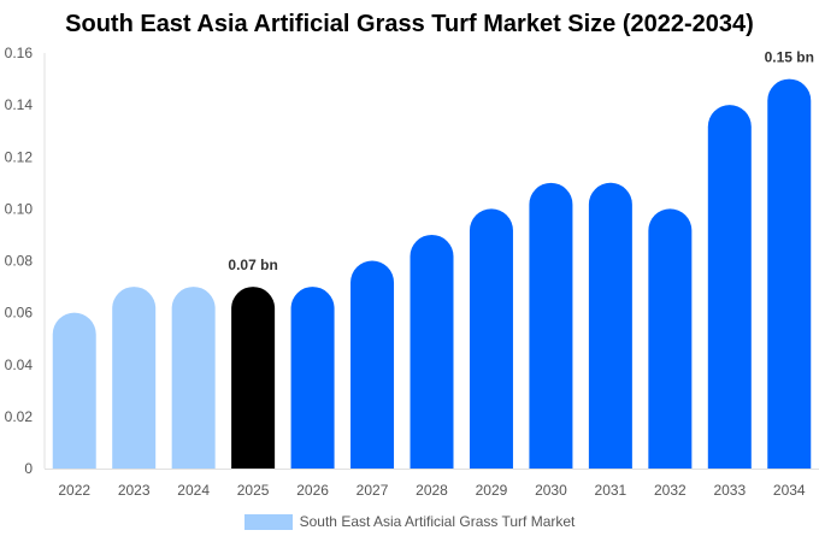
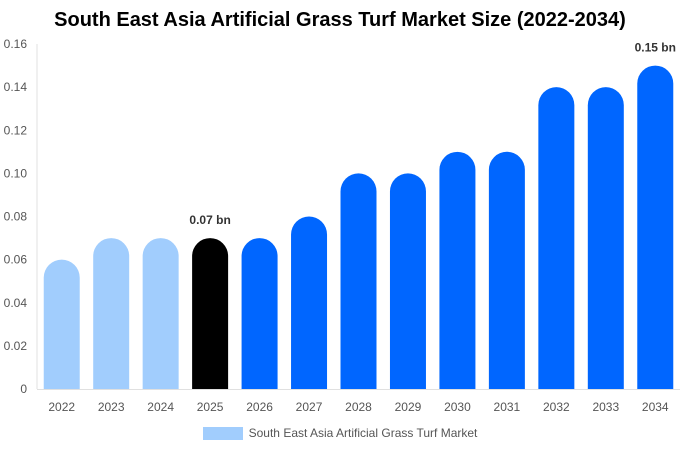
2028: 0.09 -> 0.10
2032: 0.10 -> 0.14
